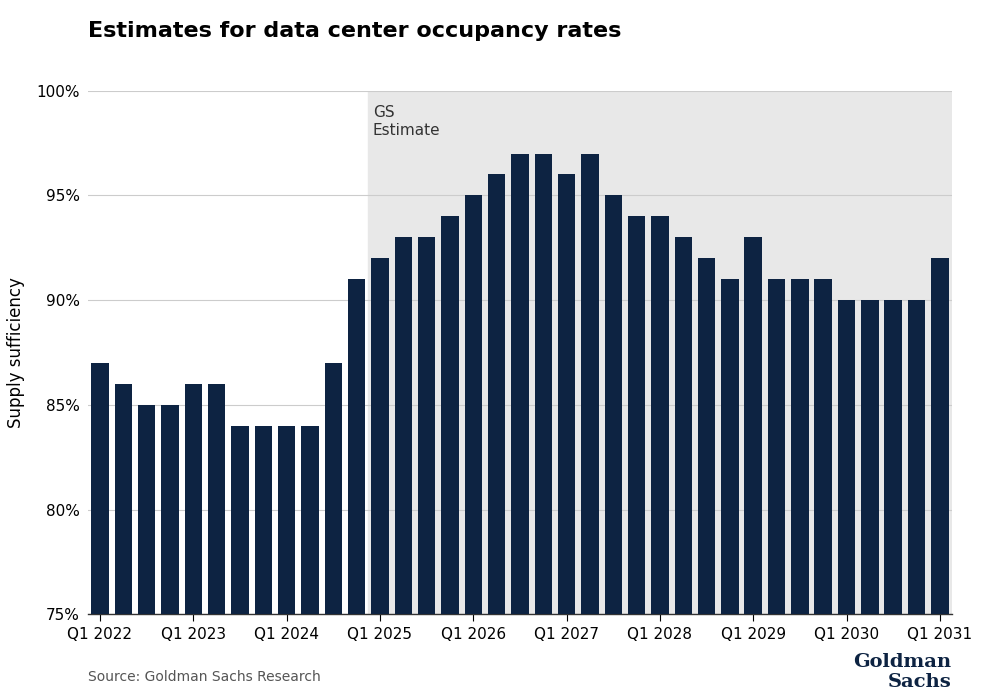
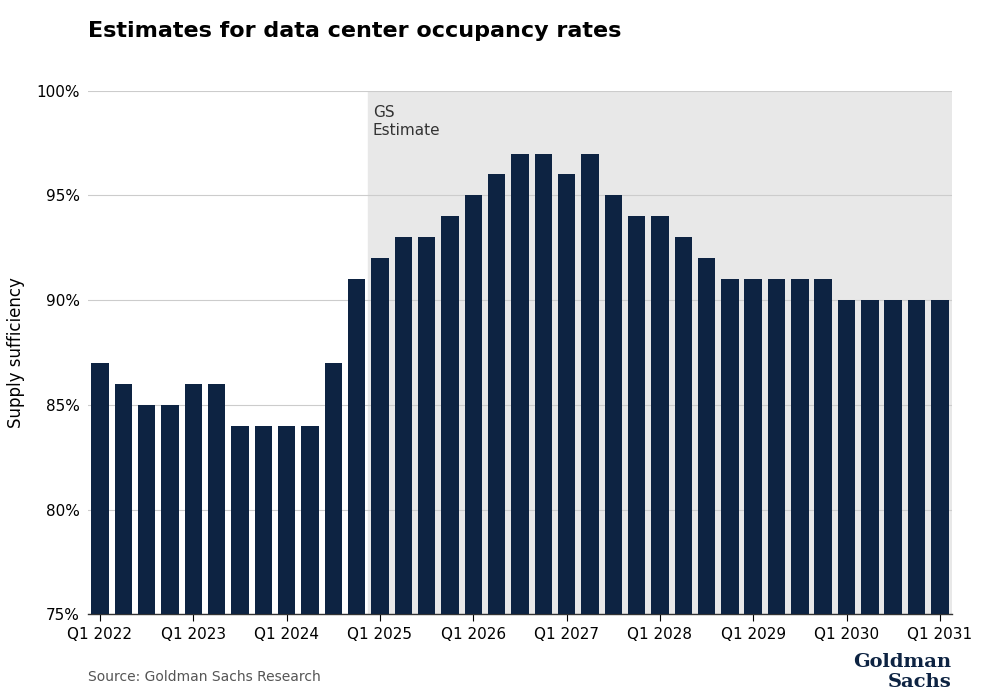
Q1 2029: 93% -> 91%
Q1 2031: 92% -> 90%
